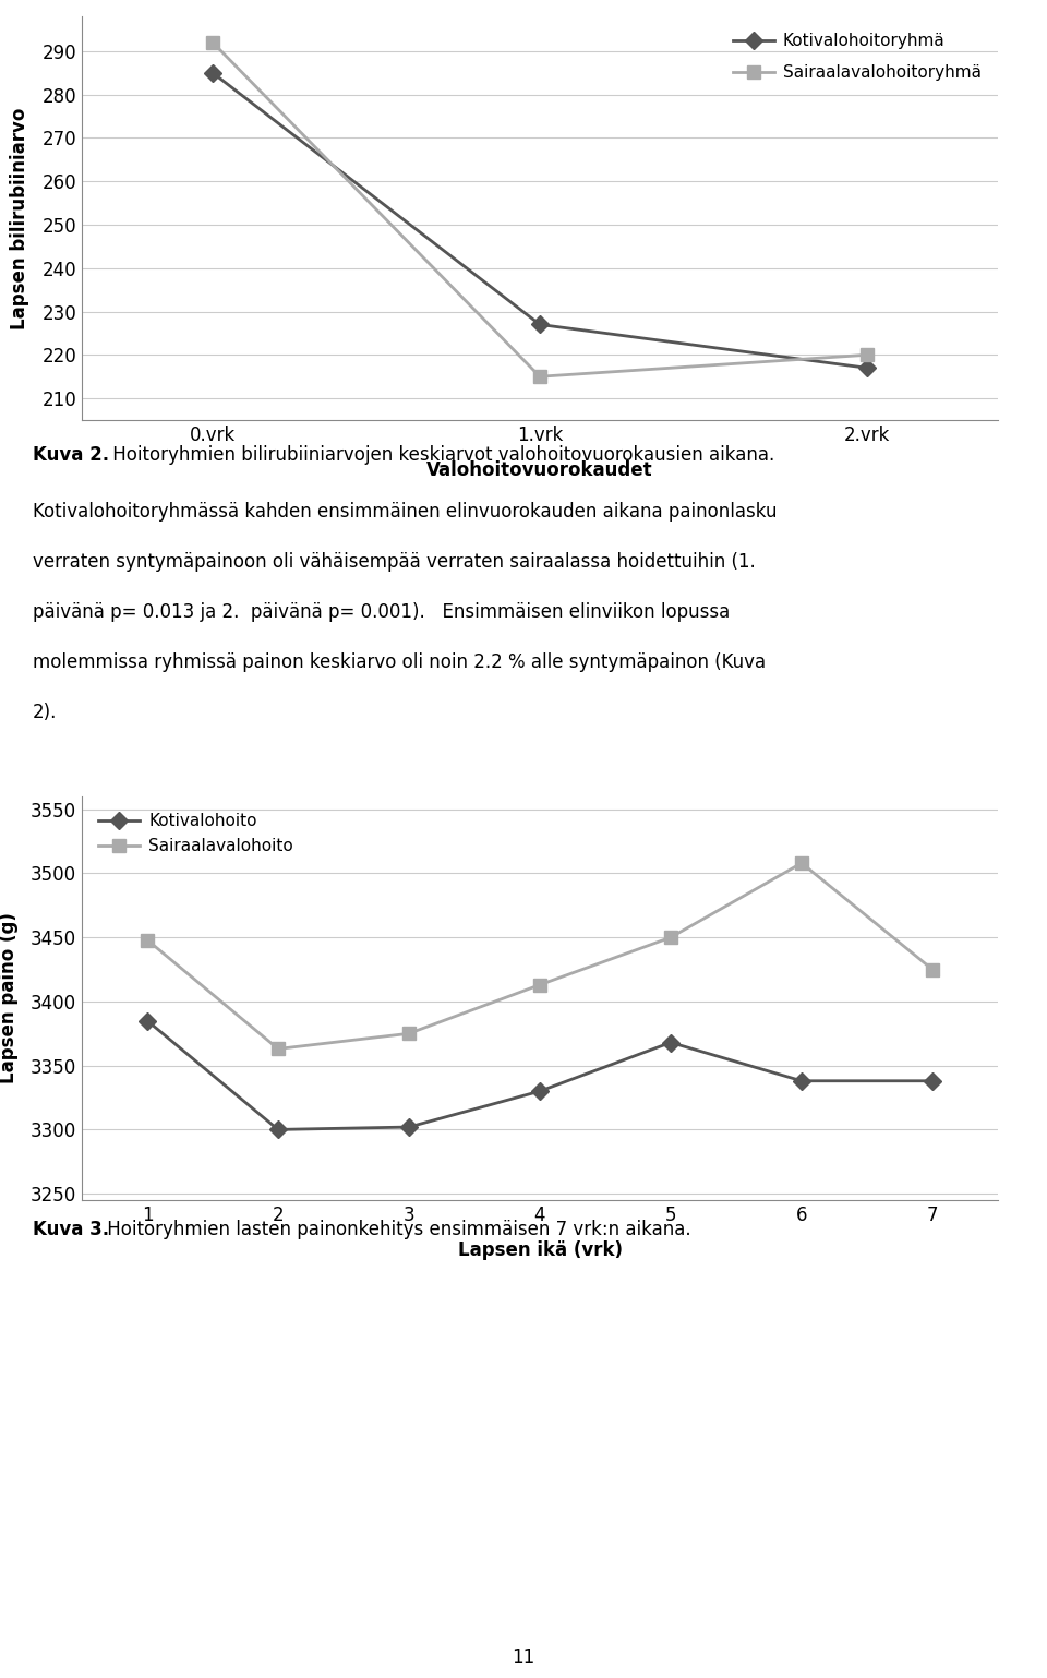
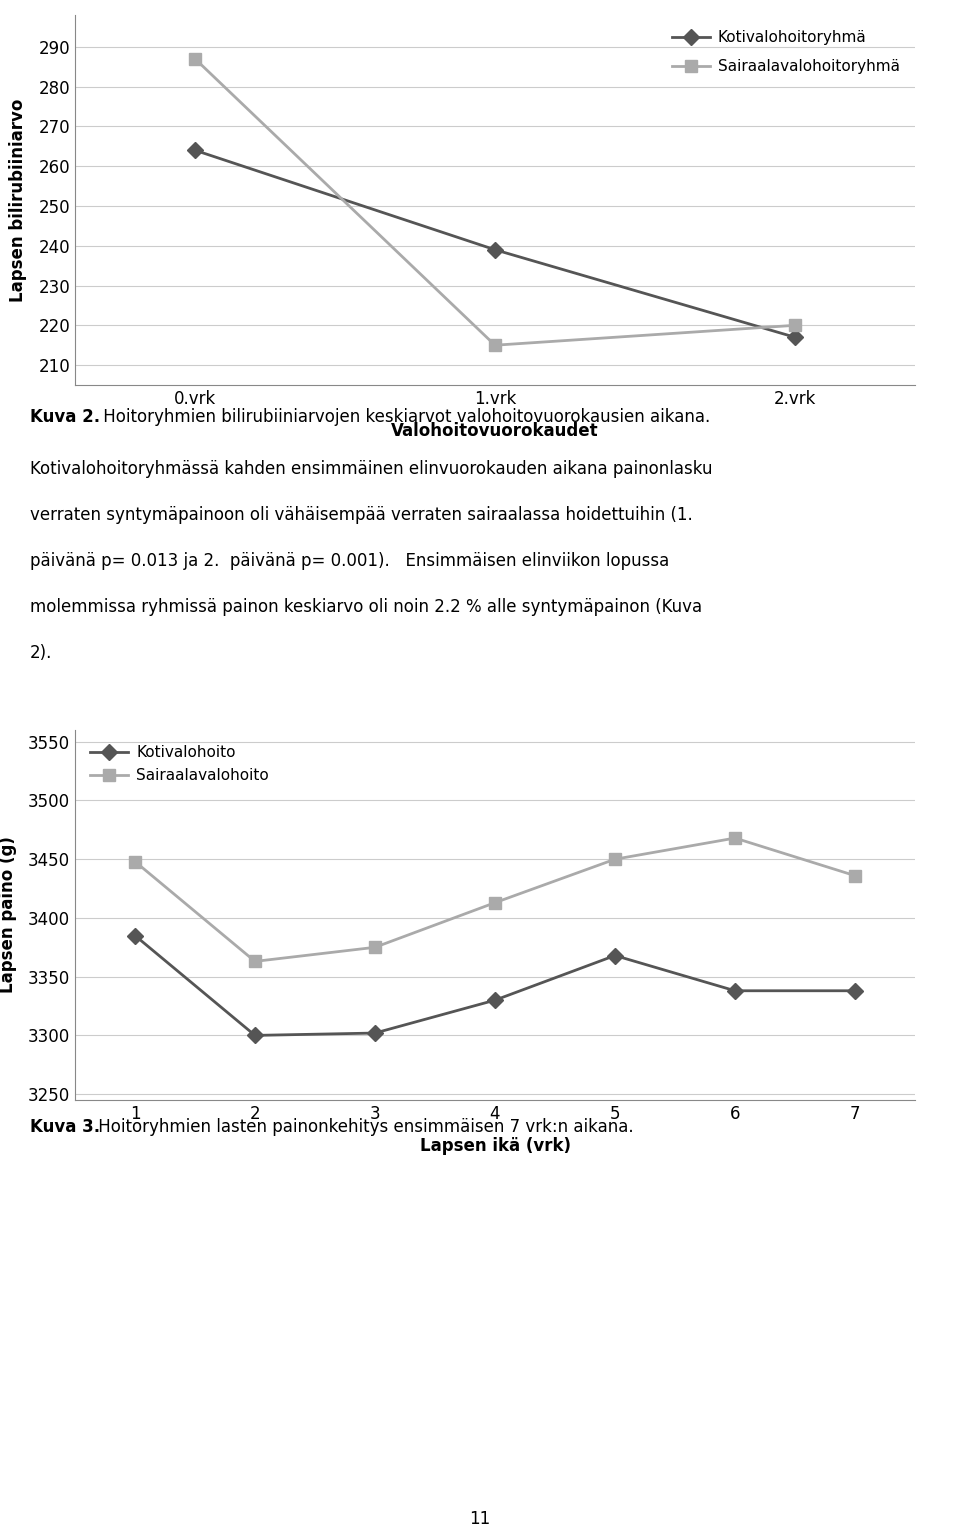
Kotivalohoitoryhmä/0.vrk: 285 -> 264
Sairaalavalohoitoryhmä/0.vrk: 292 -> 287
Kotivalohoitoryhmä/1.vrk: 227 -> 239
Sairaalavalohoito/6: 3508 -> 3468
Sairaalavalohoito/7: 3425 -> 3436
